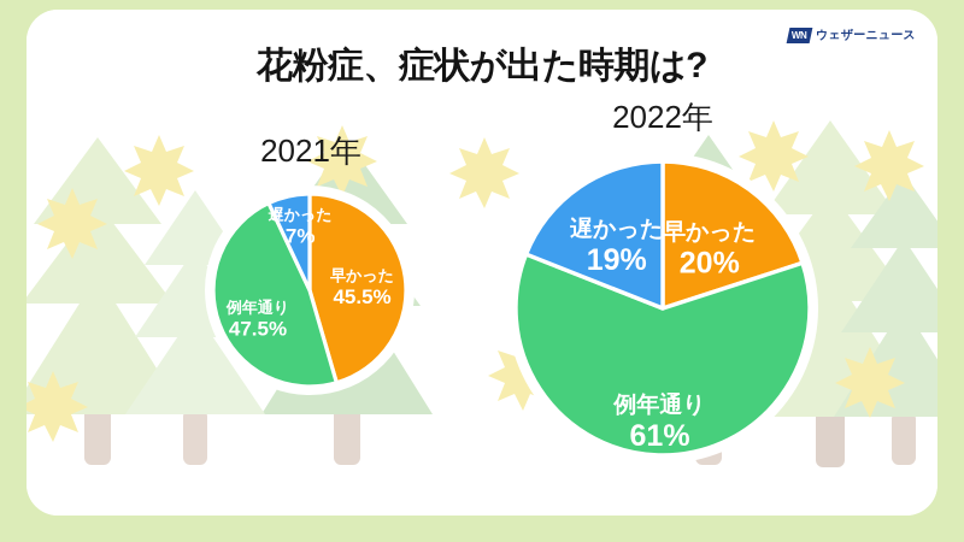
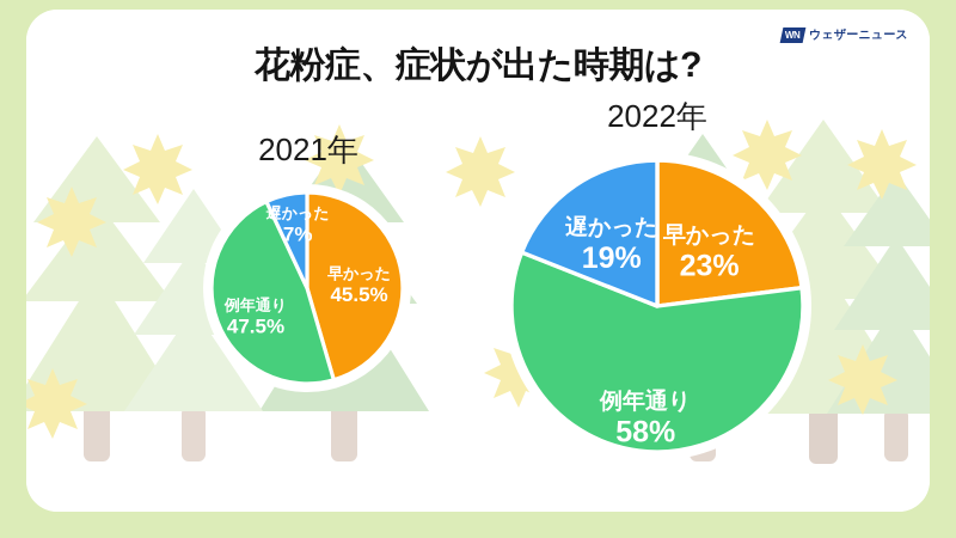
2022年/早かった: 20% -> 23%
2022年/例年通り: 61% -> 58%
